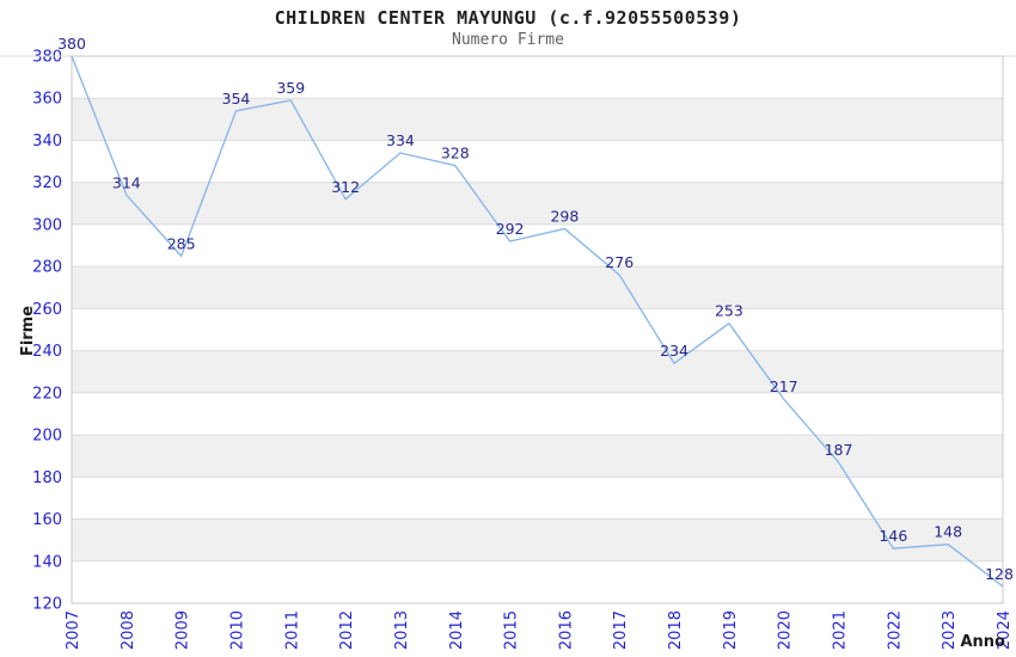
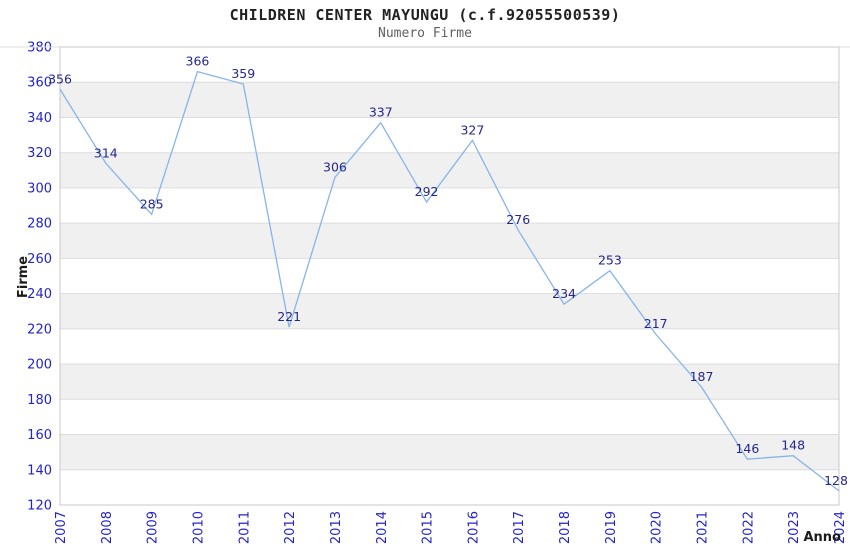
2007: 380 -> 356
2010: 354 -> 366
2012: 312 -> 221
2013: 334 -> 306
2014: 328 -> 337
2016: 298 -> 327
